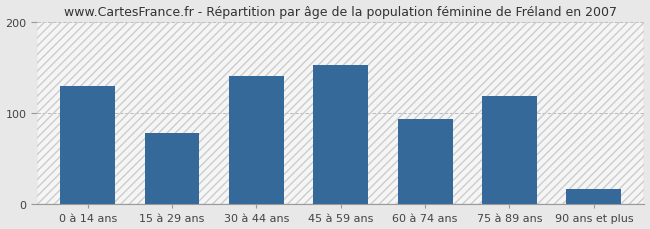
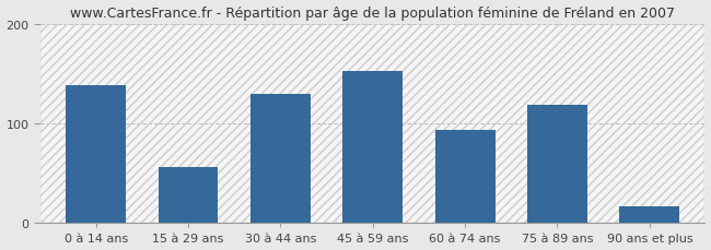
0 à 14 ans: 130 -> 138
15 à 29 ans: 78 -> 56
30 à 44 ans: 140 -> 130
